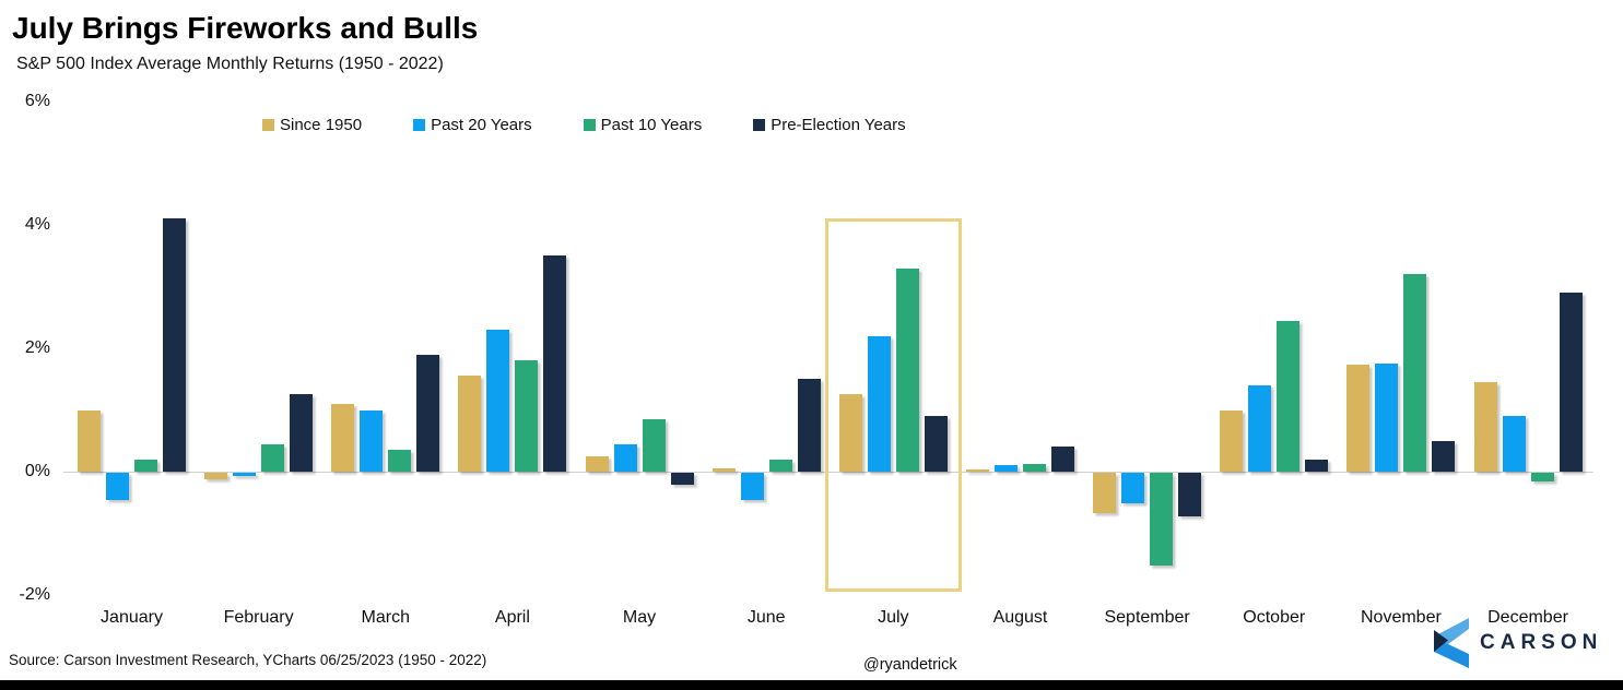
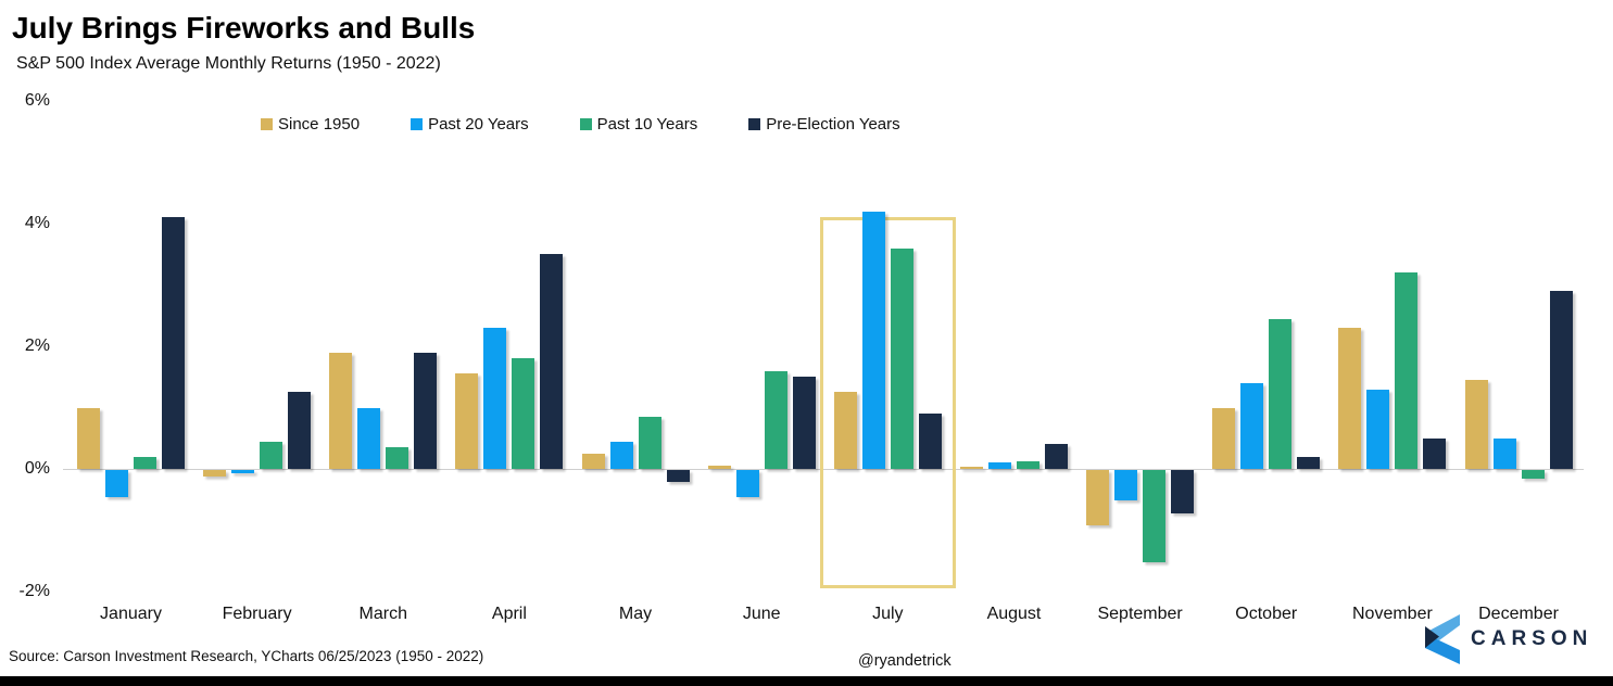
Since 1950/March: 1.1% -> 1.9%
Past 10 Years/June: 0.2% -> 1.6%
Past 20 Years/July: 2.2% -> 4.2%
Past 10 Years/July: 3.3% -> 3.6%
Since 1950/September: -0.7% -> -0.9%
Since 1950/November: 1.7% -> 2.3%
Past 20 Years/November: 1.8% -> 1.3%
Past 20 Years/December: 0.9% -> 0.5%
